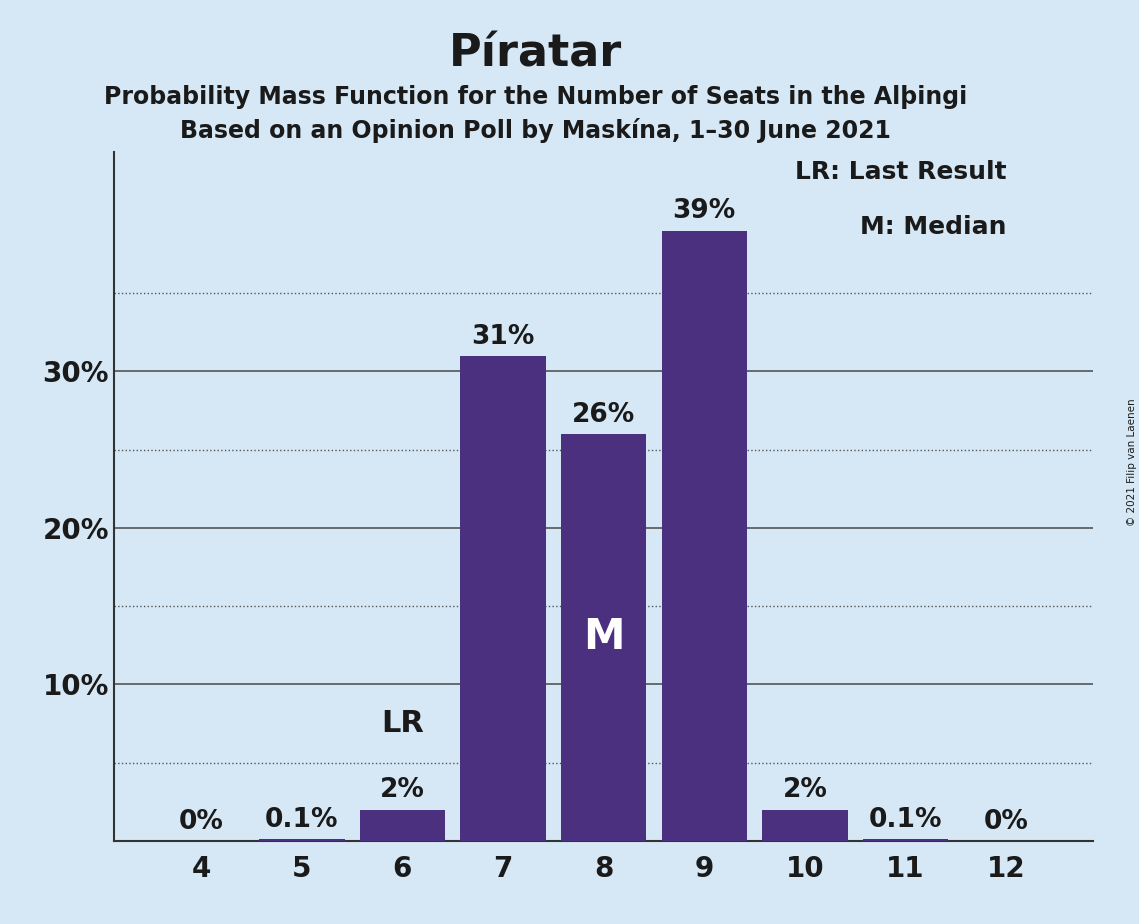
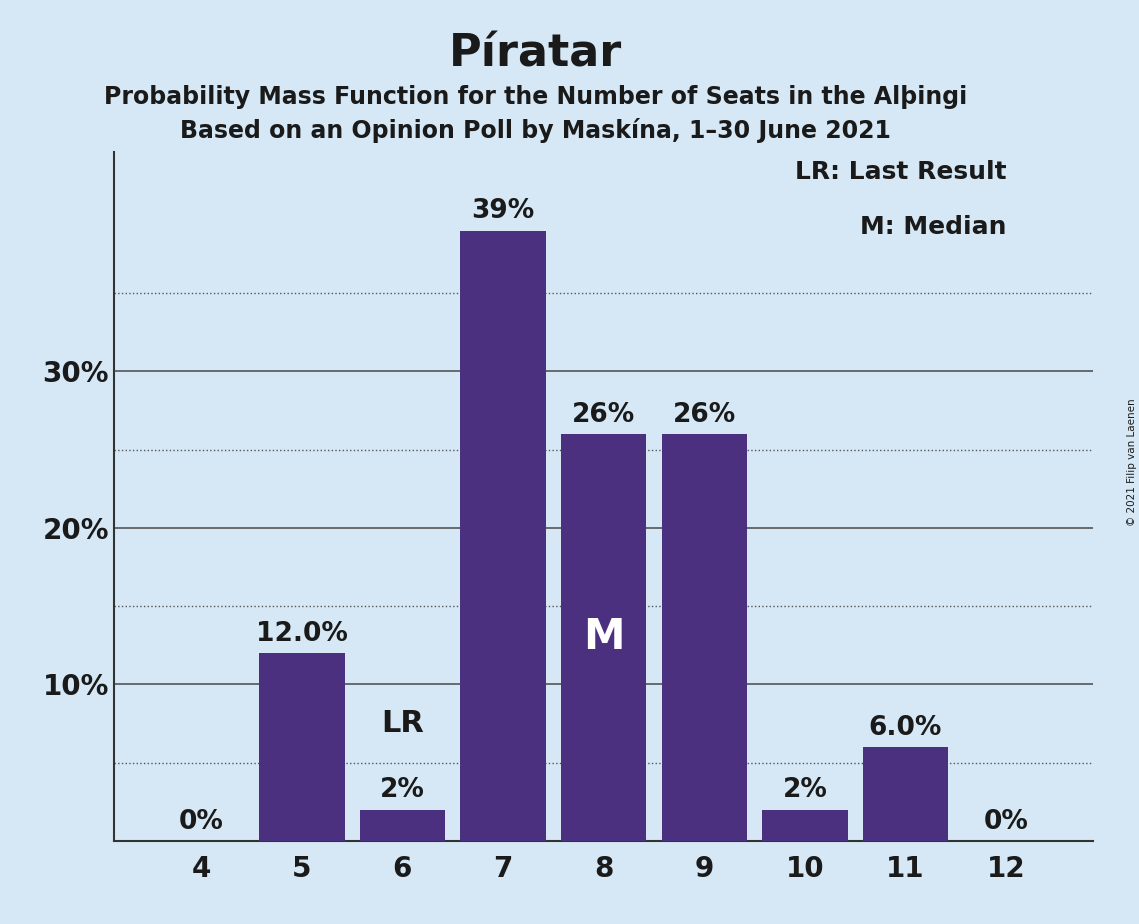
5: 0.1% -> 12.0%
7: 31% -> 39%
9: 39% -> 26%
11: 0.1% -> 6.0%
